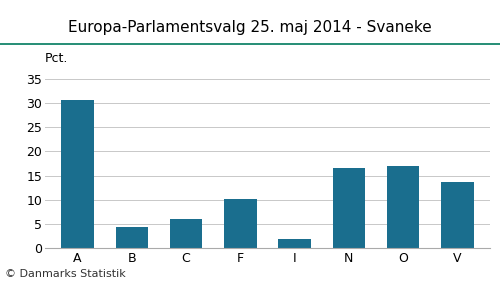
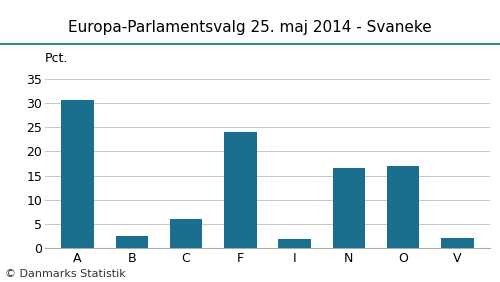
B: 4.4 -> 2.5
F: 10.2 -> 24.0
V: 13.7 -> 2.0
